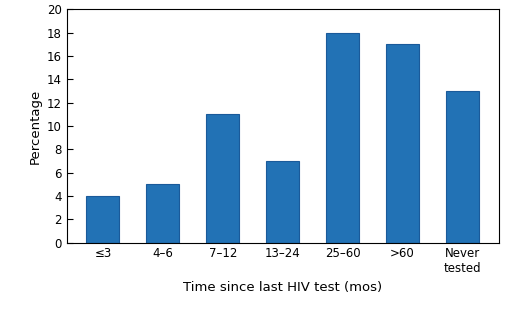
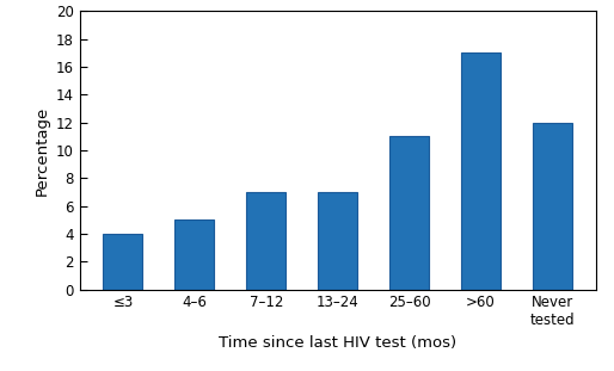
7–12: 11 -> 7
25–60: 18 -> 11
Never tested: 13 -> 12
